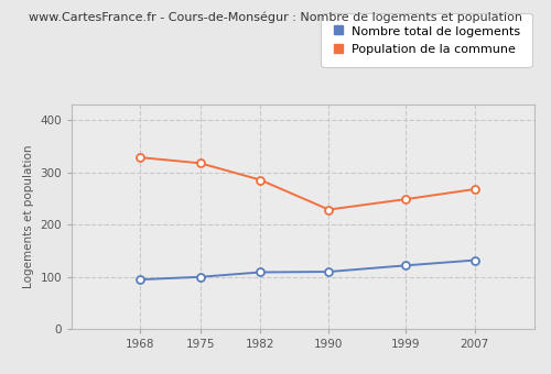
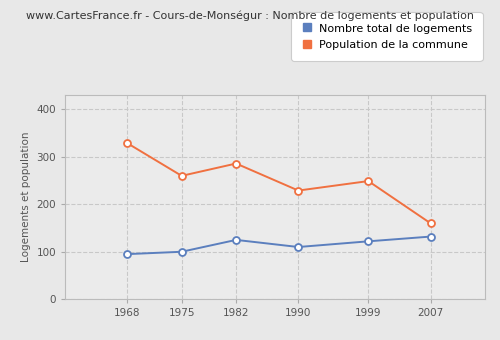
Population de la commune/1975: 318 -> 260
Nombre total de logements/1982: 109 -> 125
Population de la commune/2007: 268 -> 160
